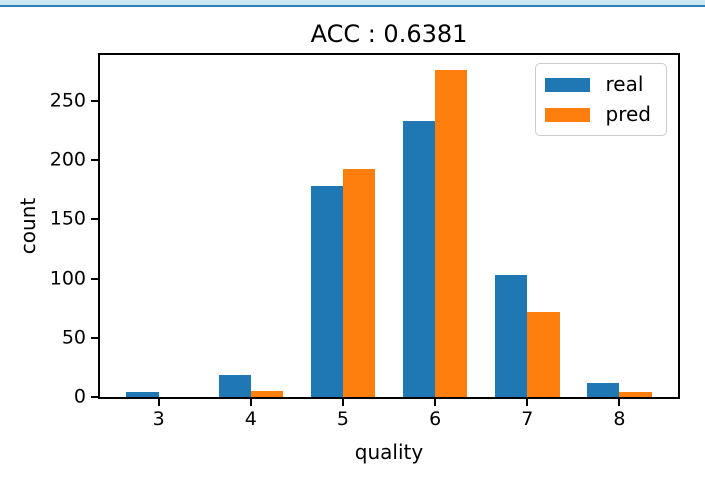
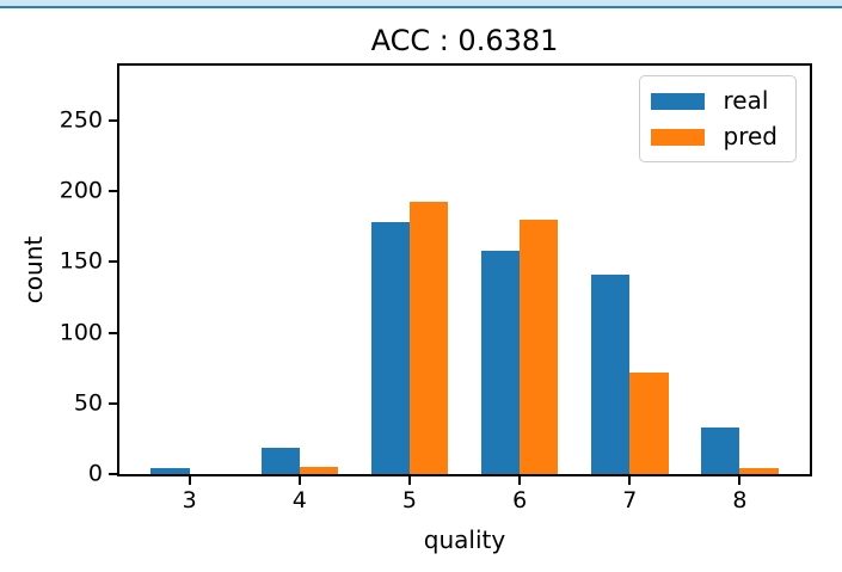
real/6: 233 -> 158
pred/6: 276 -> 180
real/7: 103 -> 141
real/8: 12 -> 33
